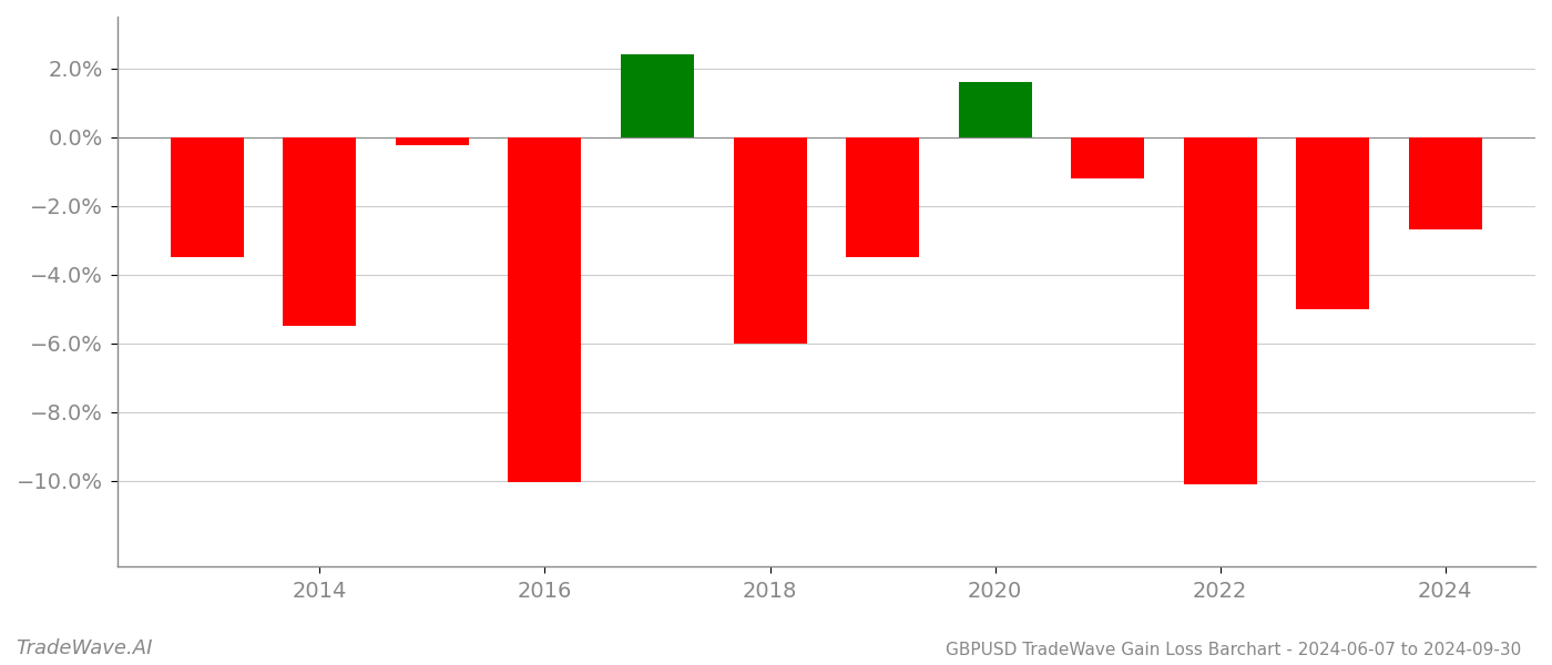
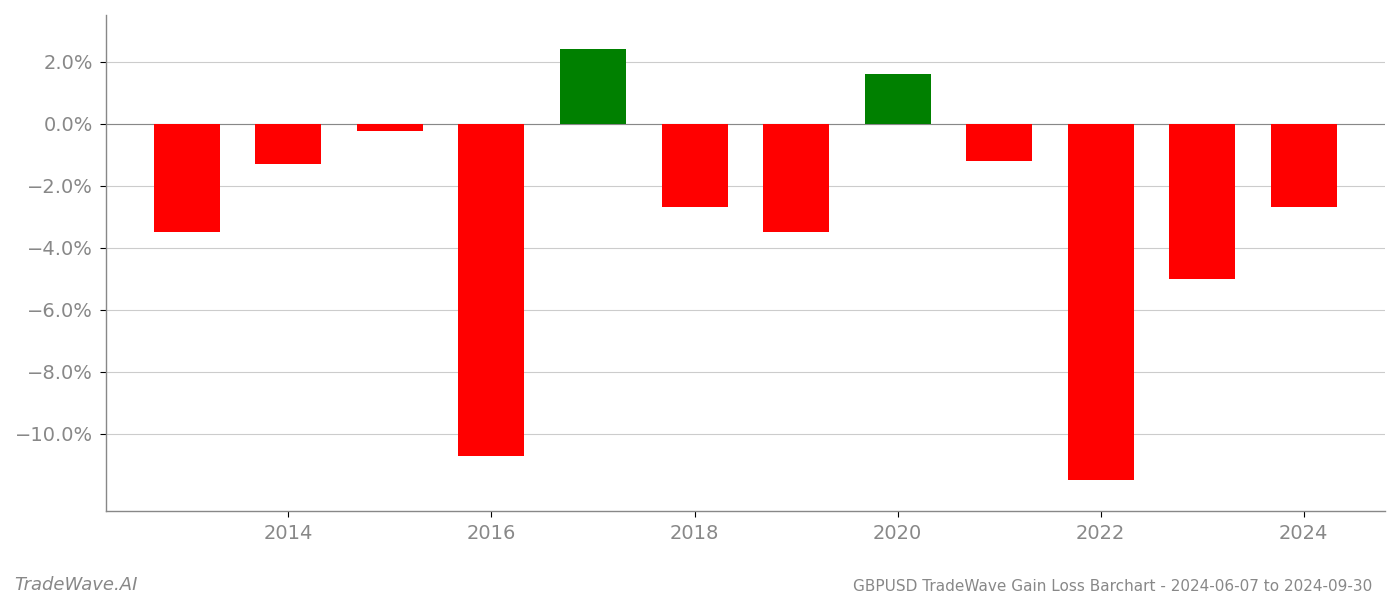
2014: -5.50% -> -1.30%
2016: -10.05% -> -10.70%
2018: -6.00% -> -2.70%
2022: -10.10% -> -11.50%
